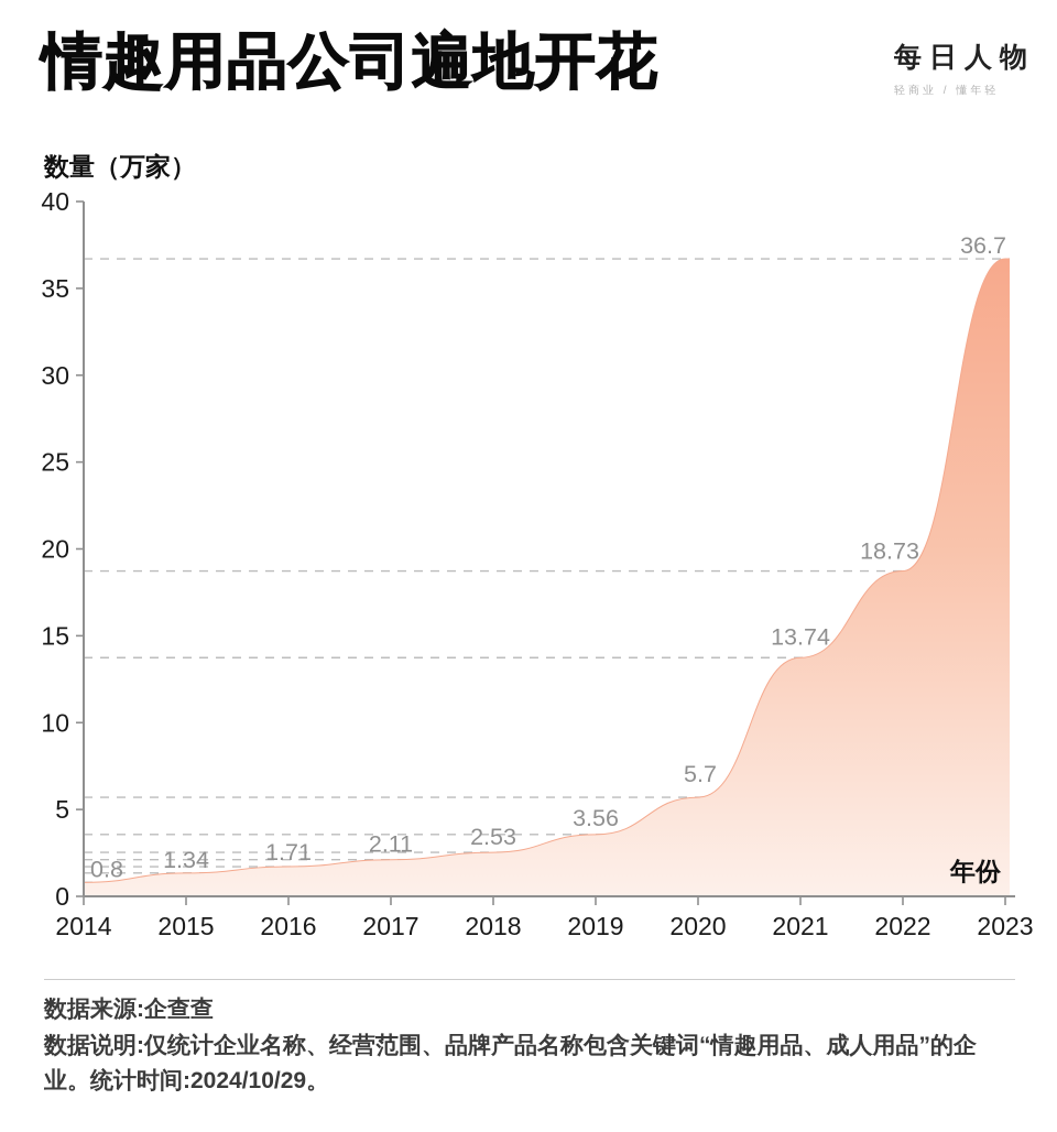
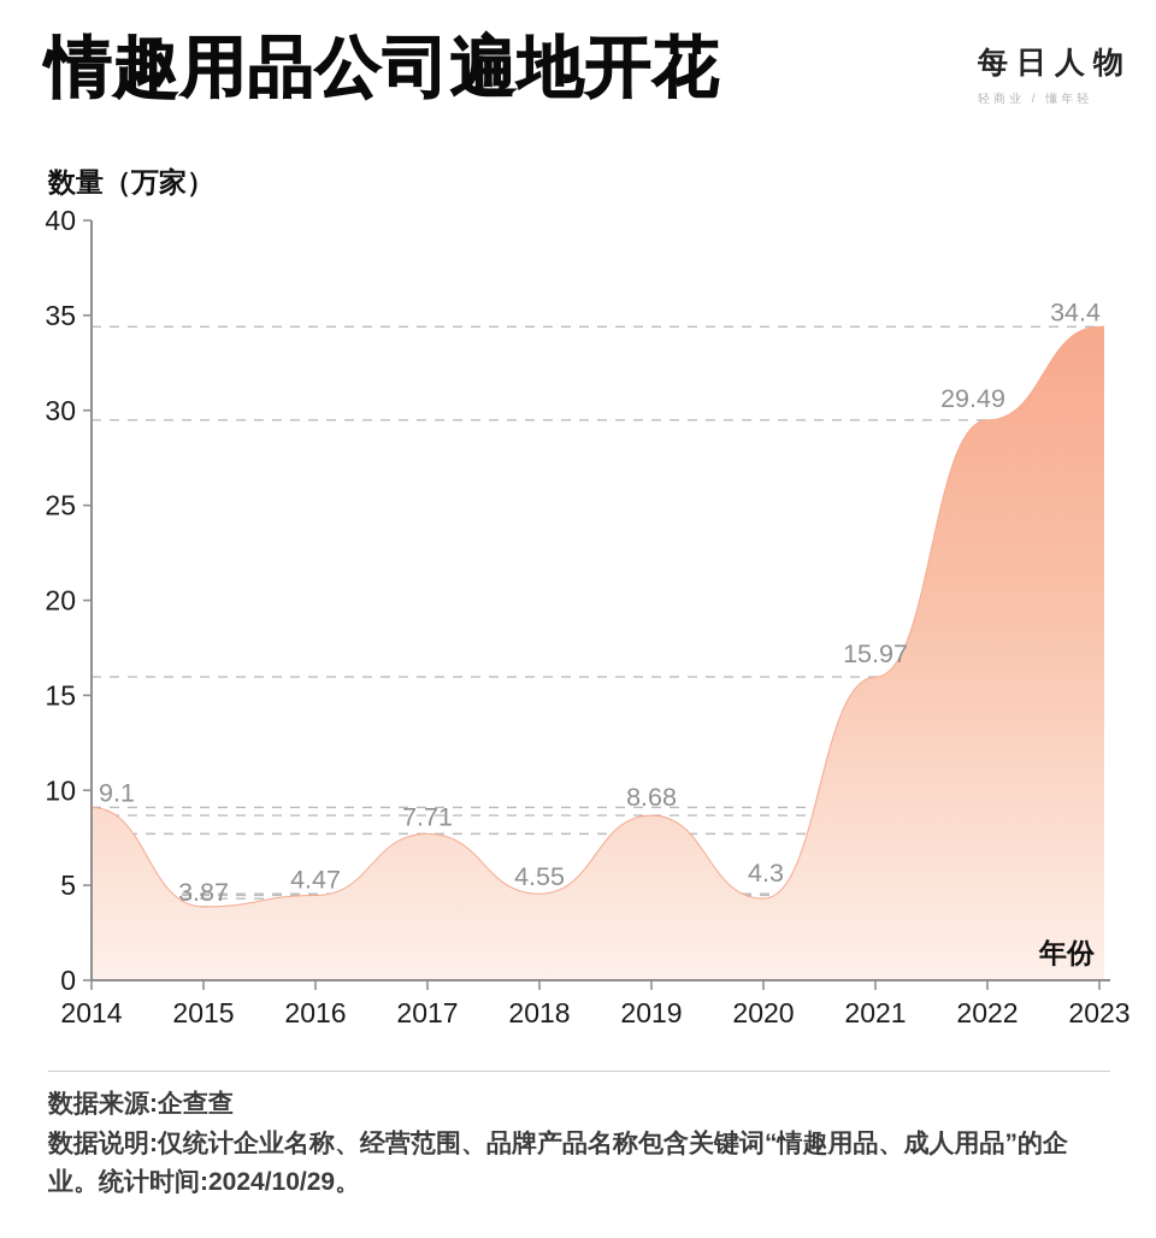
2014: 0.8 -> 9.1
2015: 1.34 -> 3.87
2016: 1.71 -> 4.47
2017: 2.11 -> 7.71
2018: 2.53 -> 4.55
2019: 3.56 -> 8.68
2020: 5.7 -> 4.3
2021: 13.74 -> 15.97
2022: 18.73 -> 29.49
2023: 36.7 -> 34.4
